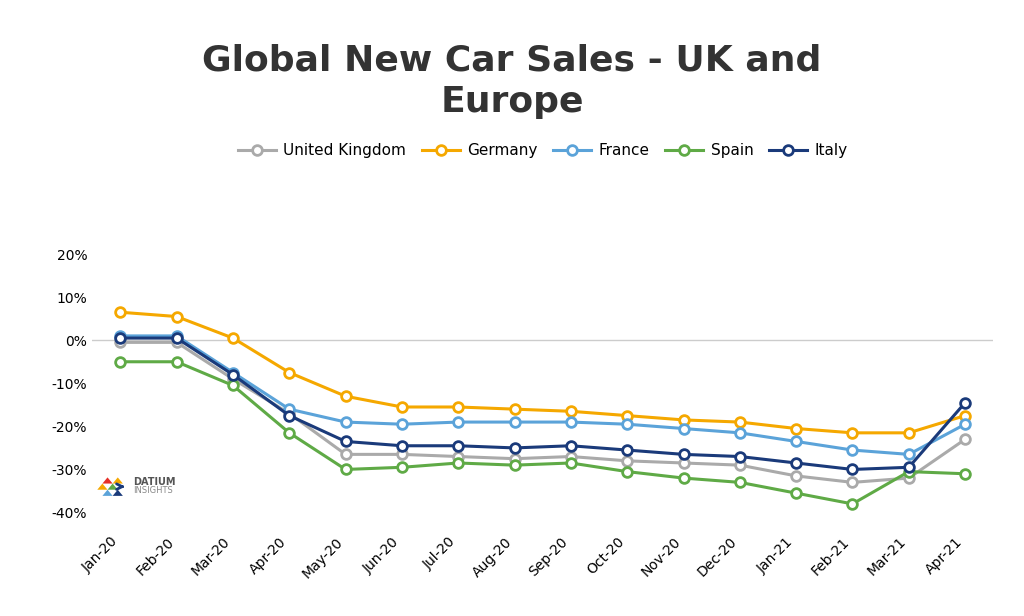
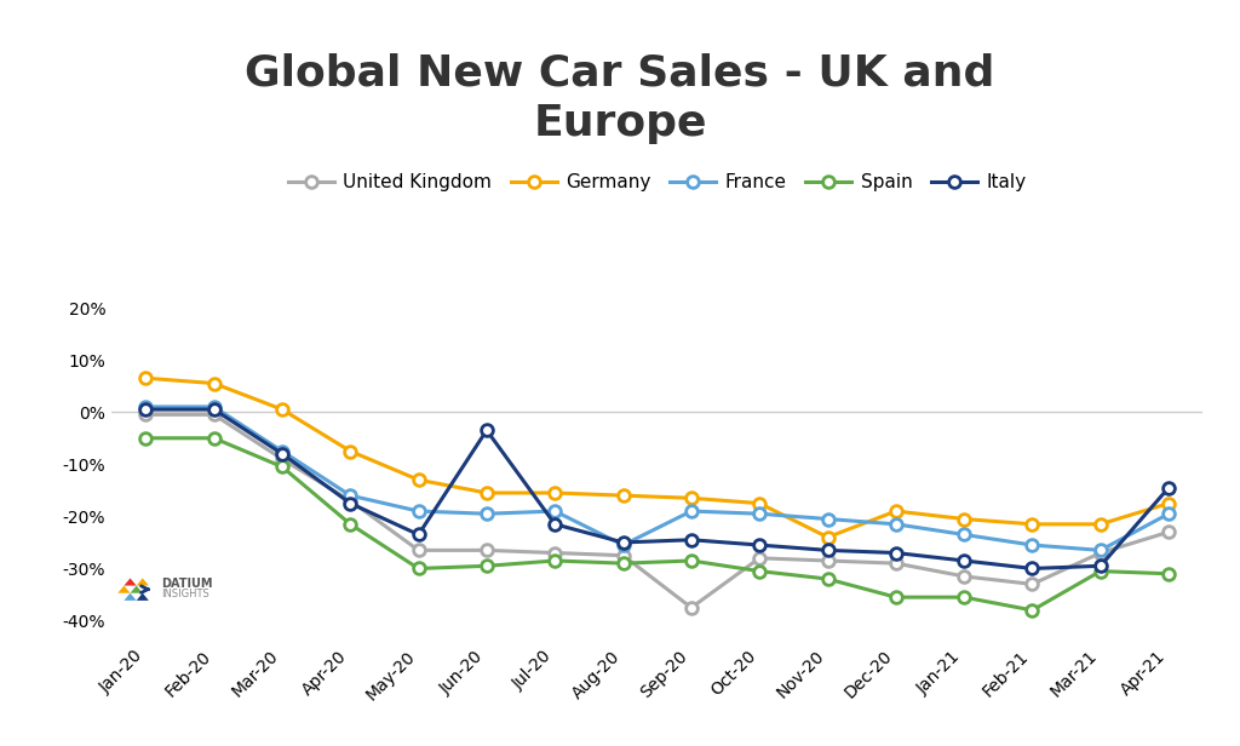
Italy/Jun-20: -24.5% -> -3.5%
Italy/Jul-20: -24.5% -> -21.5%
France/Aug-20: -19.0% -> -25.5%
United Kingdom/Sep-20: -27.0% -> -37.5%
Germany/Nov-20: -18.5% -> -24.0%
Spain/Dec-20: -33.0% -> -35.5%
United Kingdom/Mar-21: -32.0% -> -27.0%
